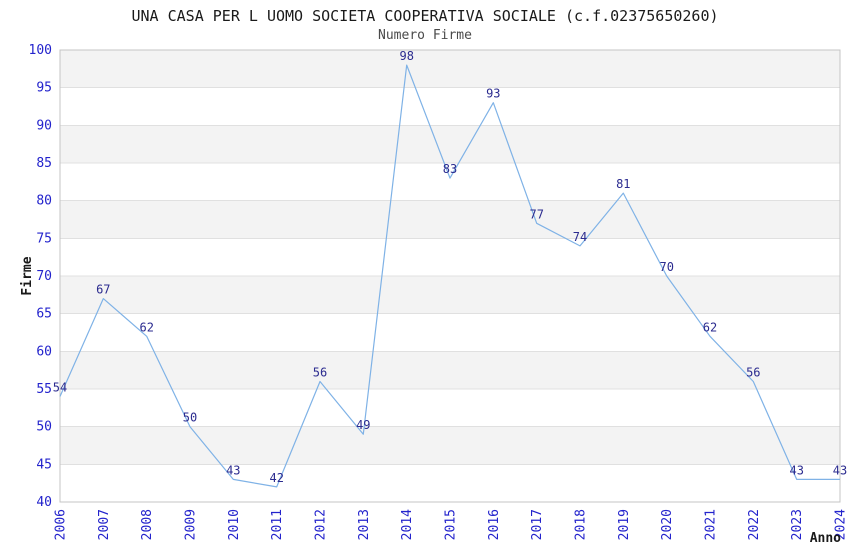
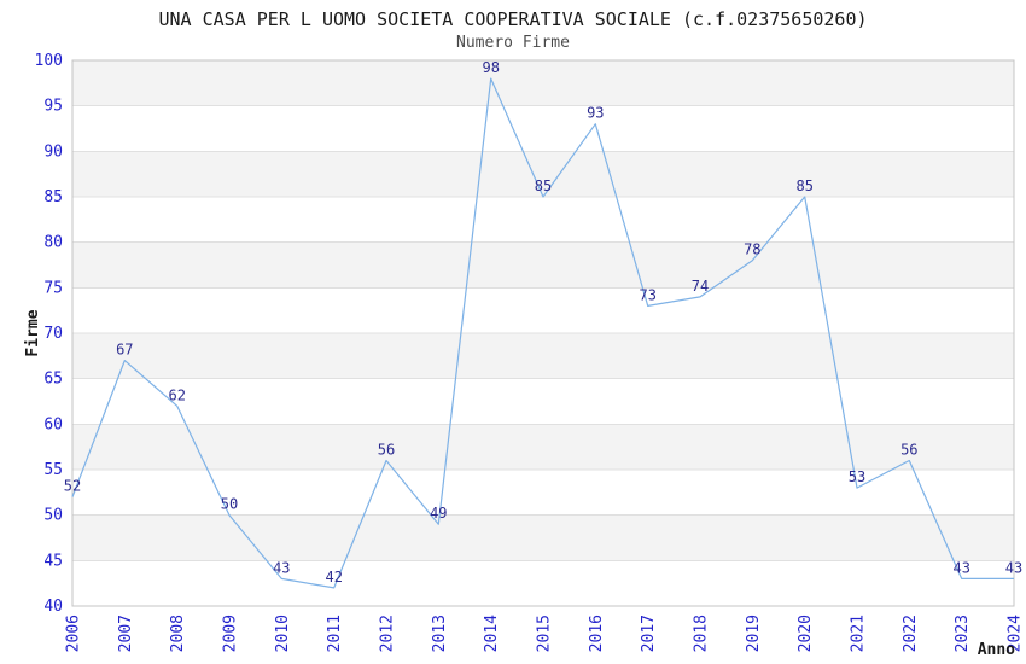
2006: 54 -> 52
2015: 83 -> 85
2017: 77 -> 73
2019: 81 -> 78
2020: 70 -> 85
2021: 62 -> 53
